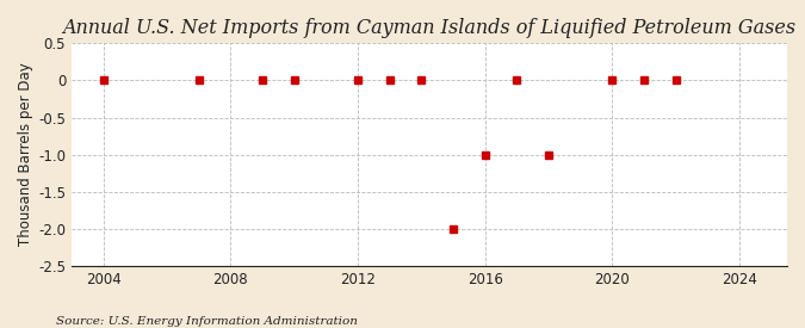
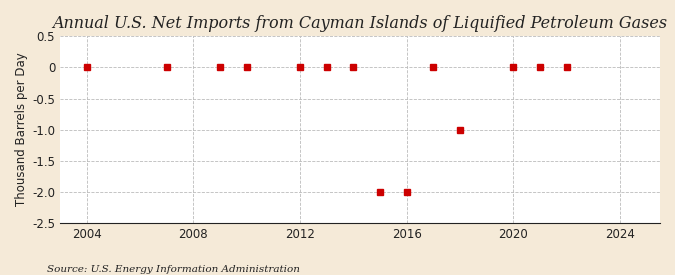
2016: -1 -> -2
